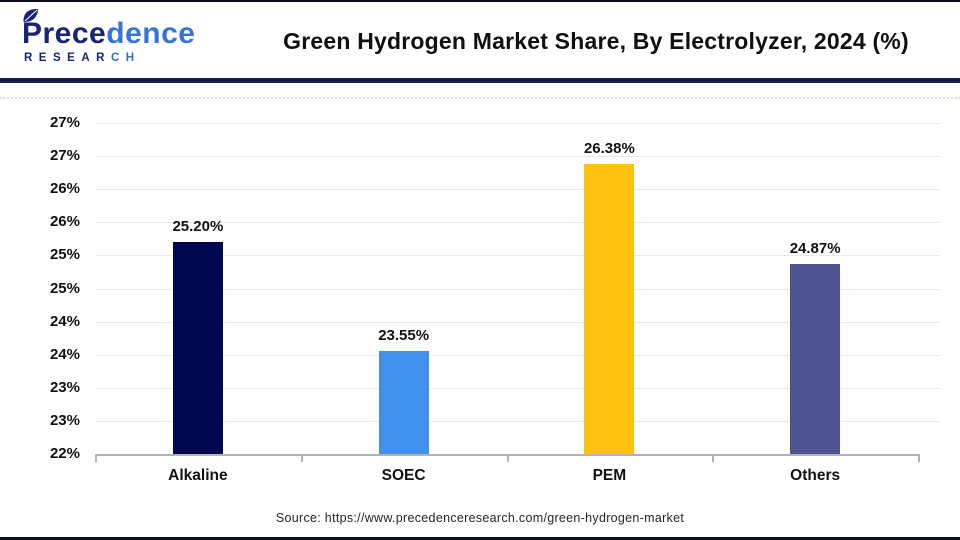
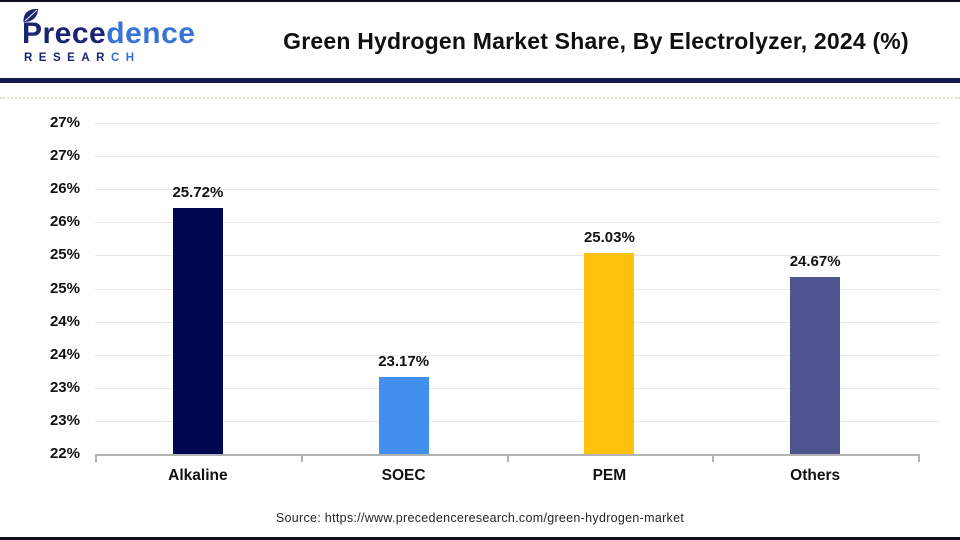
Alkaline: 25.20% -> 25.72%
SOEC: 23.55% -> 23.17%
PEM: 26.38% -> 25.03%
Others: 24.87% -> 24.67%
